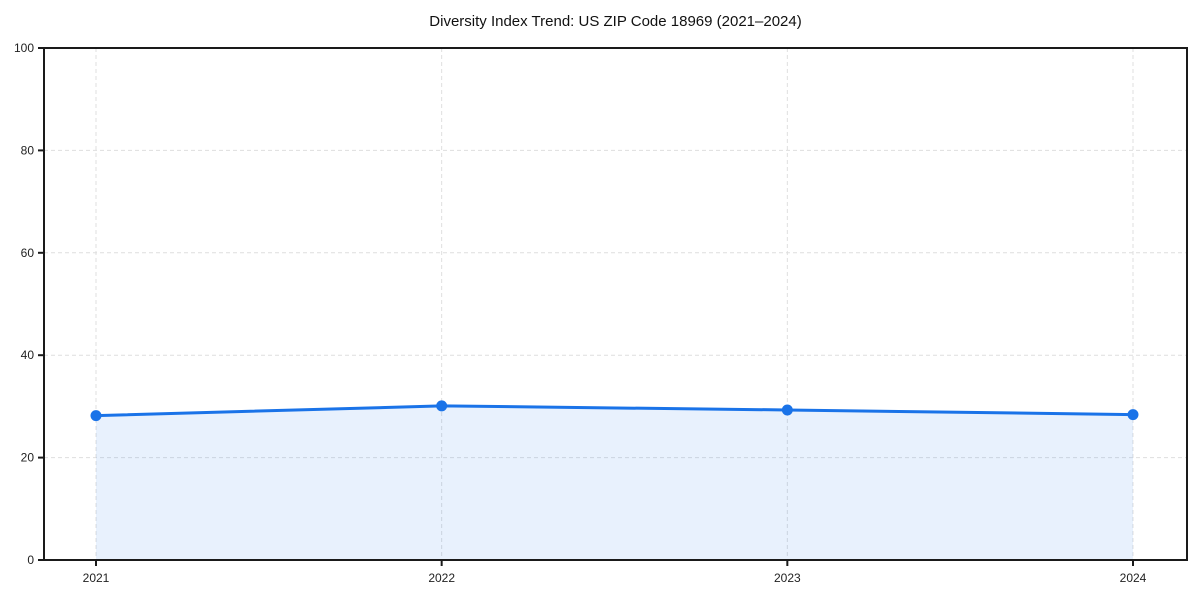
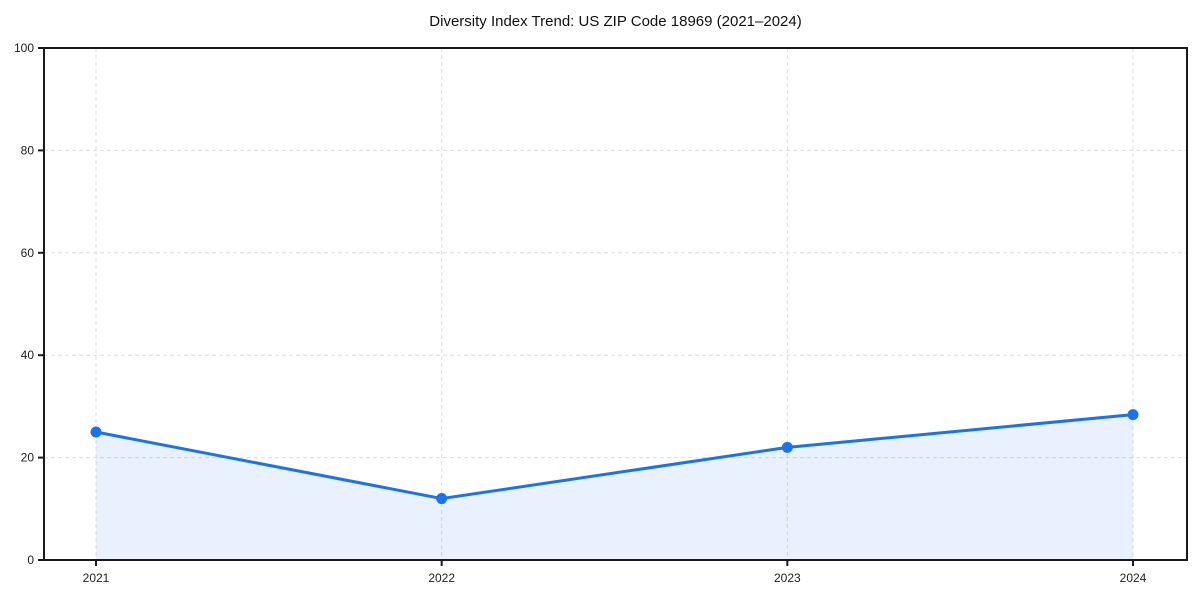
2021: 28 -> 25
2022: 30 -> 12
2023: 29 -> 22
